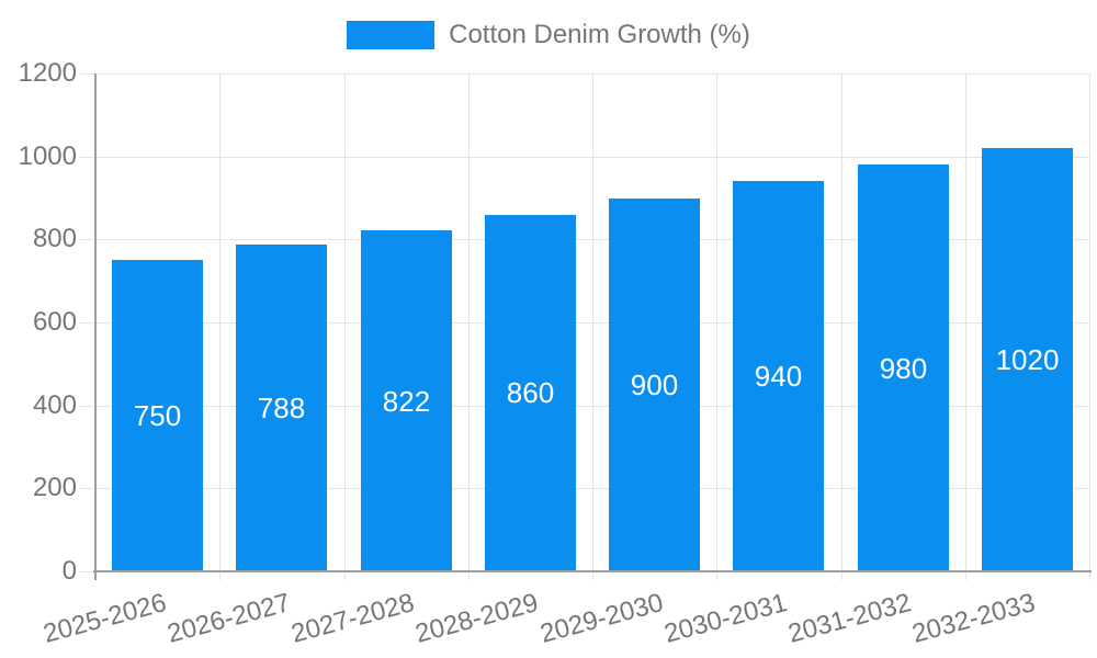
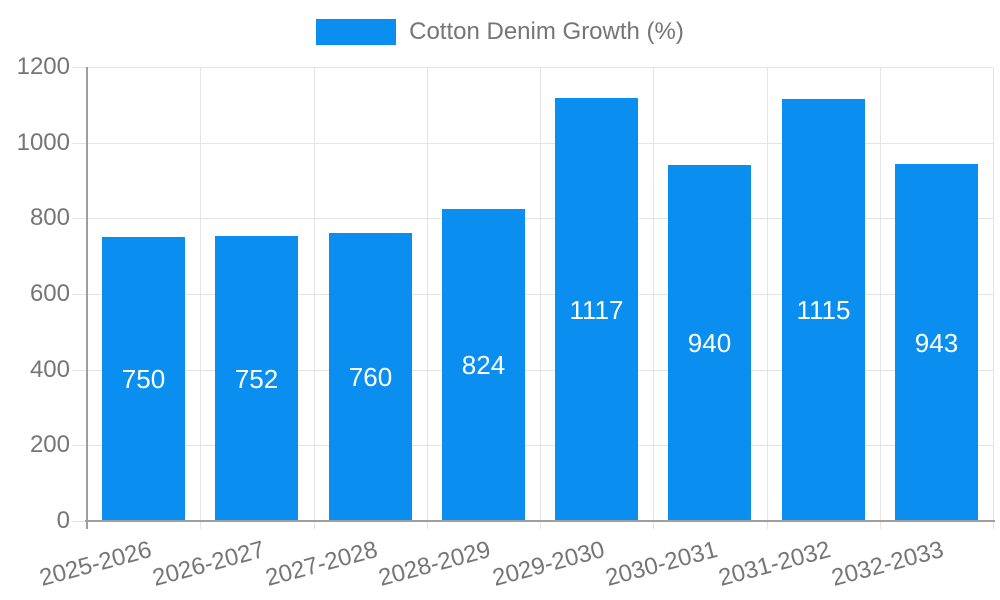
2026-2027: 788 -> 752
2027-2028: 822 -> 760
2028-2029: 860 -> 824
2029-2030: 900 -> 1117
2031-2032: 980 -> 1115
2032-2033: 1020 -> 943
